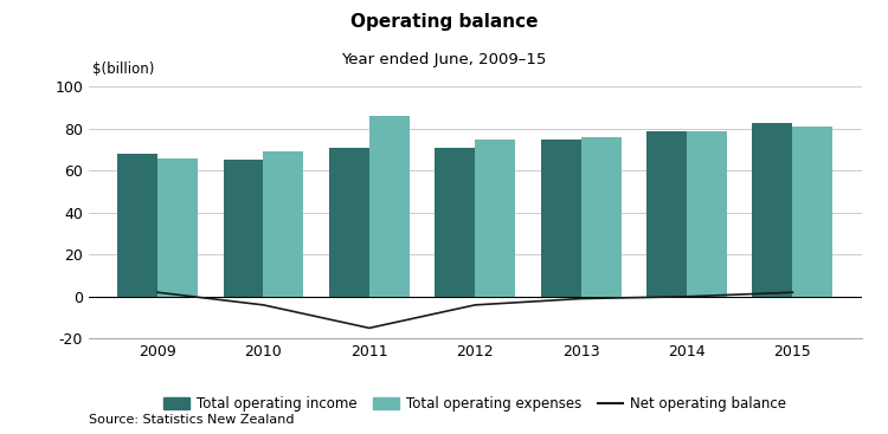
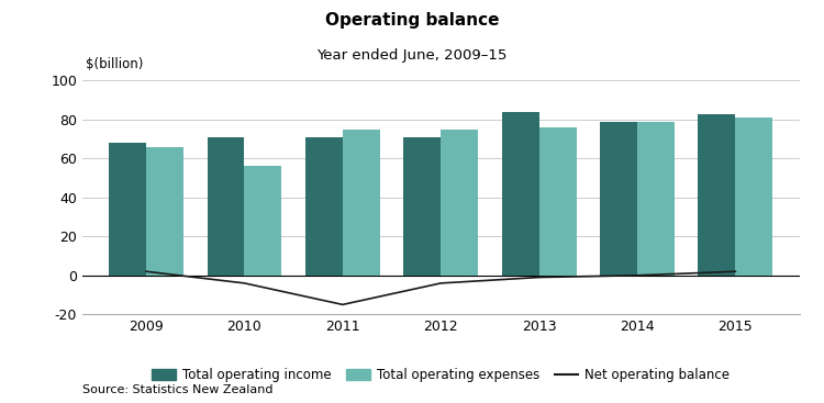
Total operating income/2010: 65 -> 71
Total operating expenses/2010: 69 -> 56
Total operating expenses/2011: 86 -> 75
Total operating income/2013: 75 -> 84
